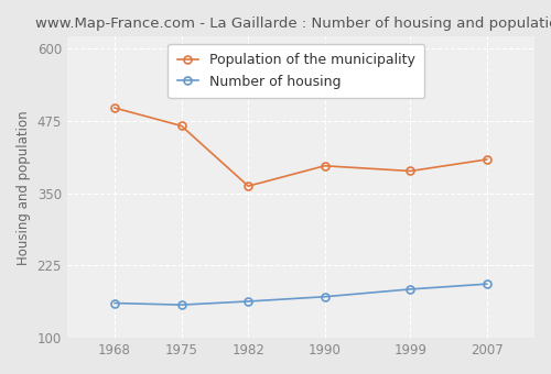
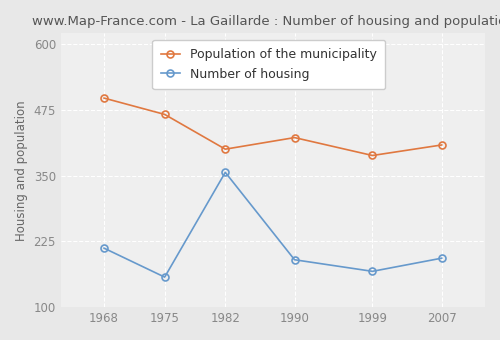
Number of housing/1968: 160 -> 212
Number of housing/1982: 163 -> 356
Population of the municipality/1982: 362 -> 400
Number of housing/1990: 171 -> 190
Population of the municipality/1990: 397 -> 422
Number of housing/1999: 184 -> 168
